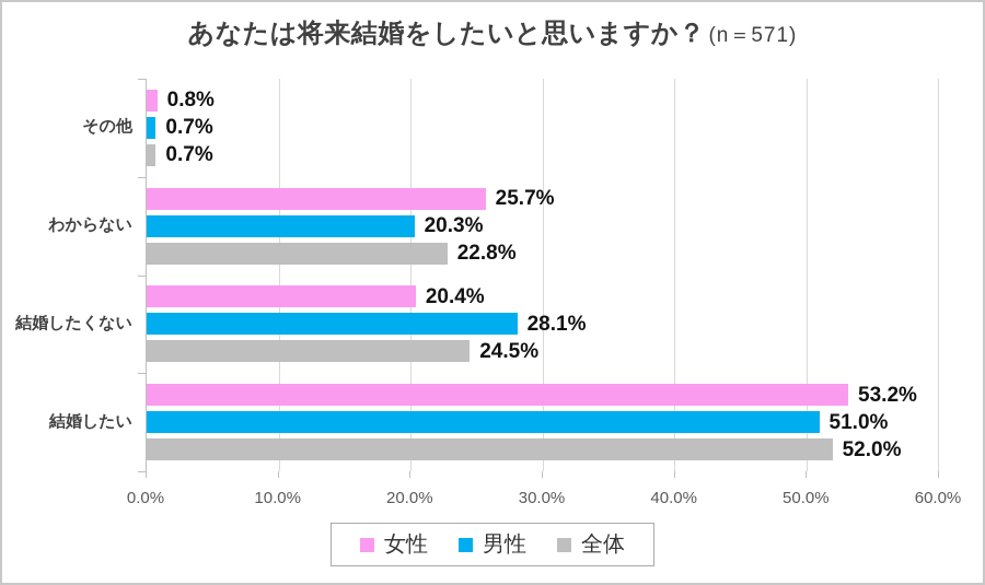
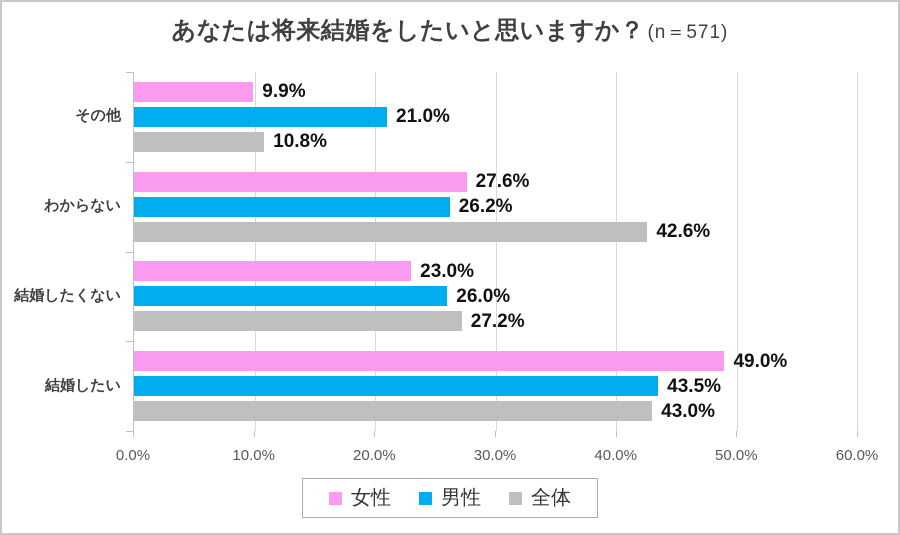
女性/その他: 0.8% -> 9.9%
男性/その他: 0.7% -> 21.0%
全体/その他: 0.7% -> 10.8%
女性/わからない: 25.7% -> 27.6%
男性/わからない: 20.3% -> 26.2%
全体/わからない: 22.8% -> 42.6%
女性/結婚したくない: 20.4% -> 23.0%
男性/結婚したくない: 28.1% -> 26.0%
全体/結婚したくない: 24.5% -> 27.2%
女性/結婚したい: 53.2% -> 49.0%
男性/結婚したい: 51.0% -> 43.5%
全体/結婚したい: 52.0% -> 43.0%
